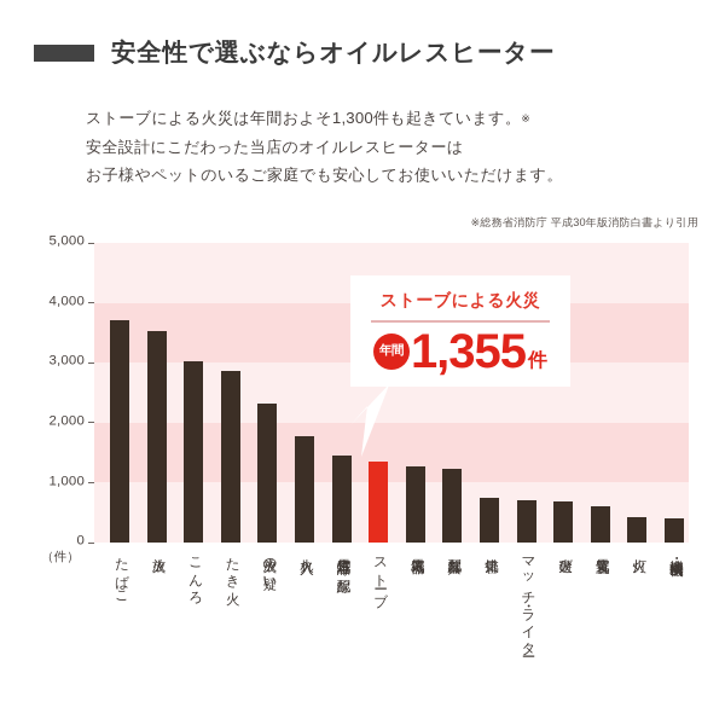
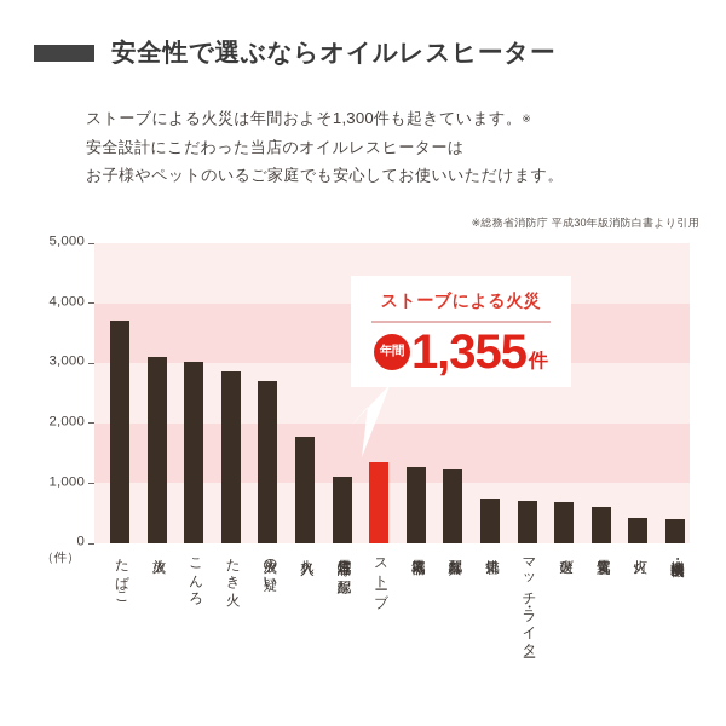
放火: 3500 -> 3100
放火の疑い: 2300 -> 2700
電灯電話等の配線: 1400 -> 1100
